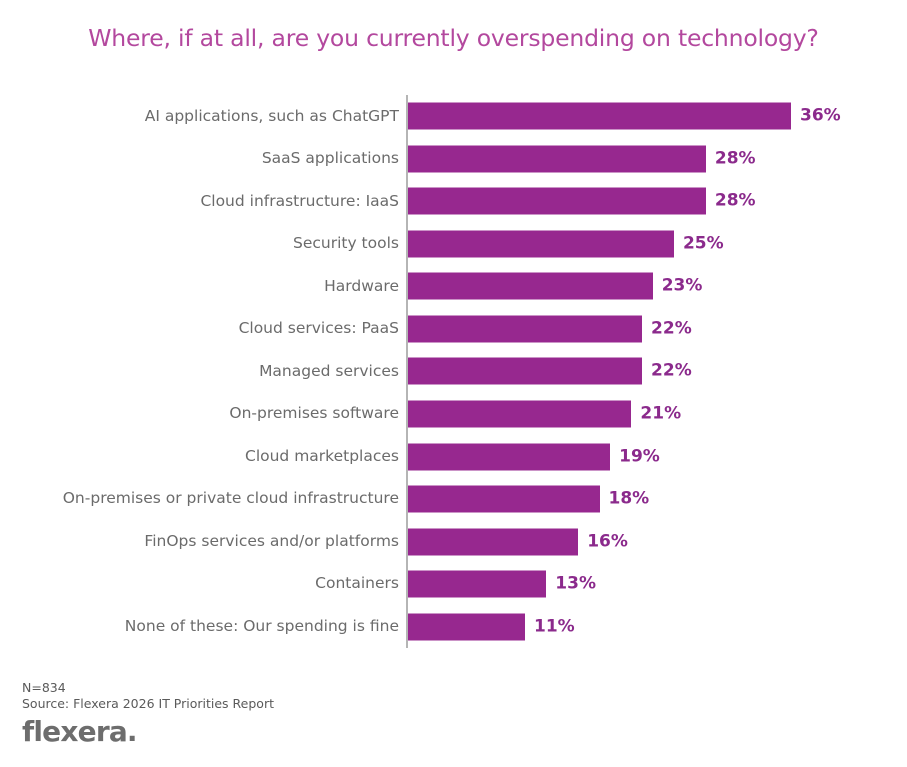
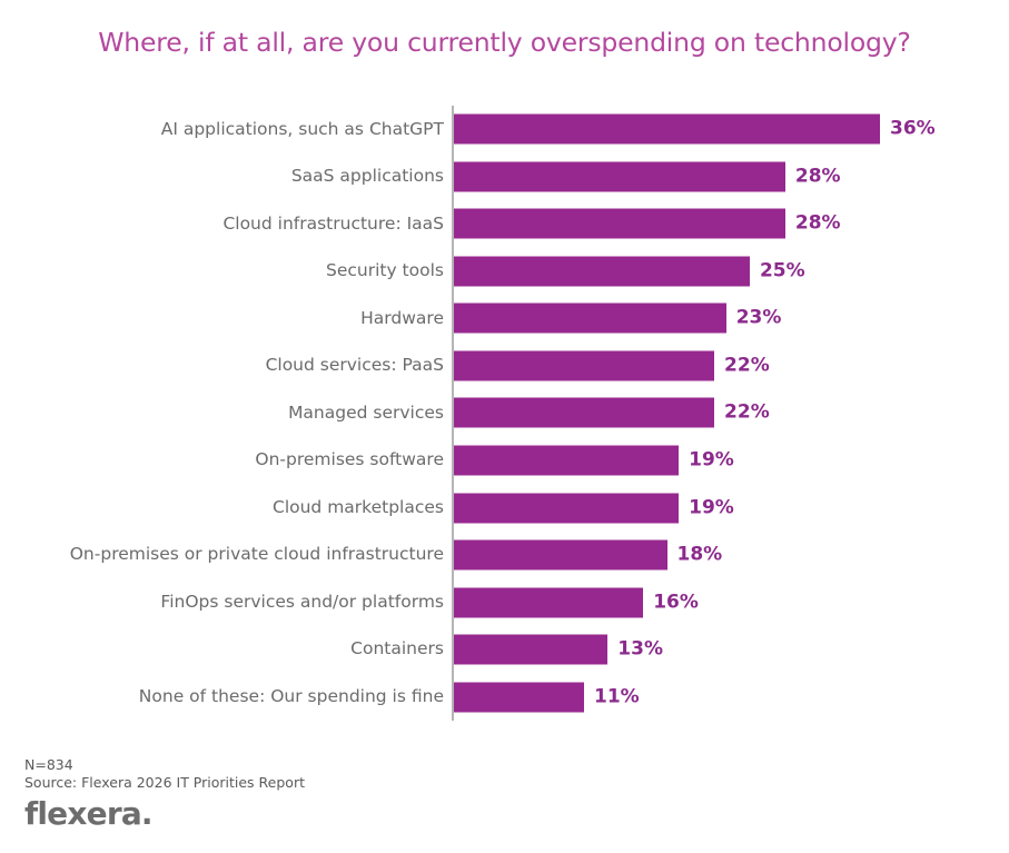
On-premises software: 21% -> 19%
